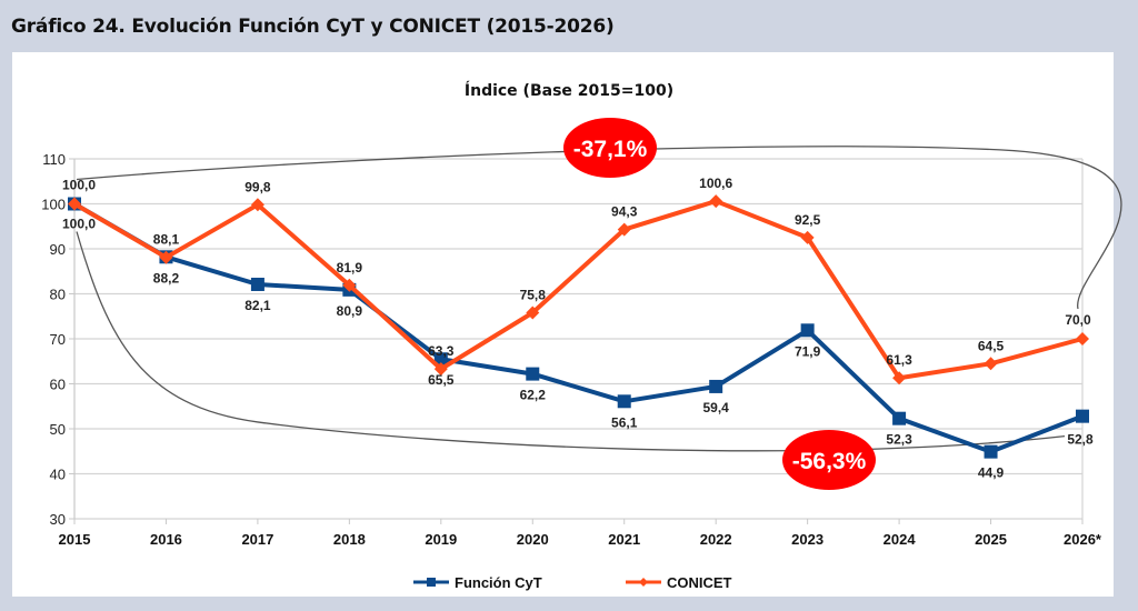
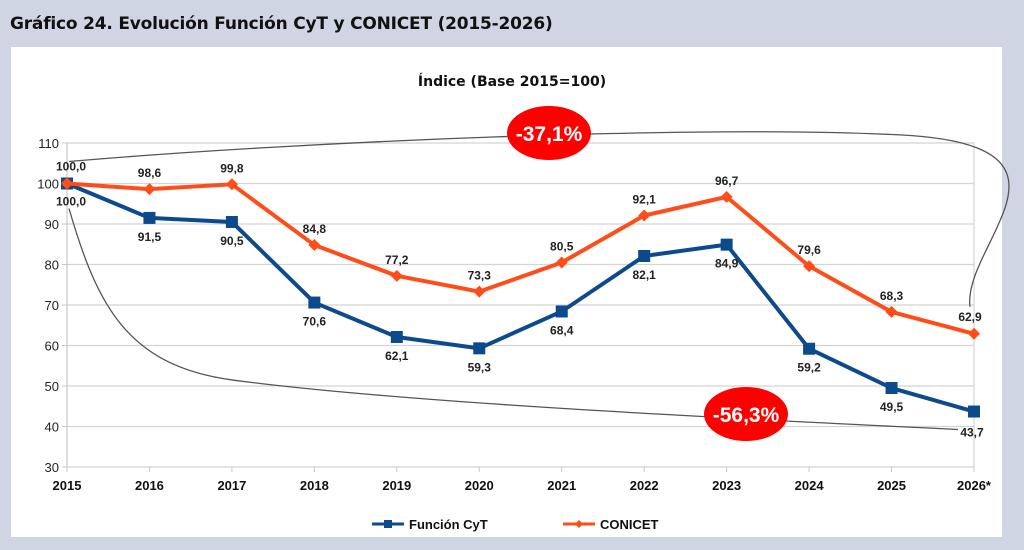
Función CyT/2016: 88,2 -> 91,5
CONICET/2016: 88,1 -> 98,6
Función CyT/2017: 82,1 -> 90,5
Función CyT/2018: 80,9 -> 70,6
CONICET/2018: 81,9 -> 84,8
Función CyT/2019: 65,5 -> 62,1
CONICET/2019: 63,3 -> 77,2
Función CyT/2020: 62,2 -> 59,3
CONICET/2020: 75,8 -> 73,3
Función CyT/2021: 56,1 -> 68,4
CONICET/2021: 94,3 -> 80,5
Función CyT/2022: 59,4 -> 82,1
CONICET/2022: 100,6 -> 92,1
Función CyT/2023: 71,9 -> 84,9
CONICET/2023: 92,5 -> 96,7
Función CyT/2024: 52,3 -> 59,2
CONICET/2024: 61,3 -> 79,6
Función CyT/2025: 44,9 -> 49,5
CONICET/2025: 64,5 -> 68,3
Función CyT/2026*: 52,8 -> 43,7
CONICET/2026*: 70,0 -> 62,9
